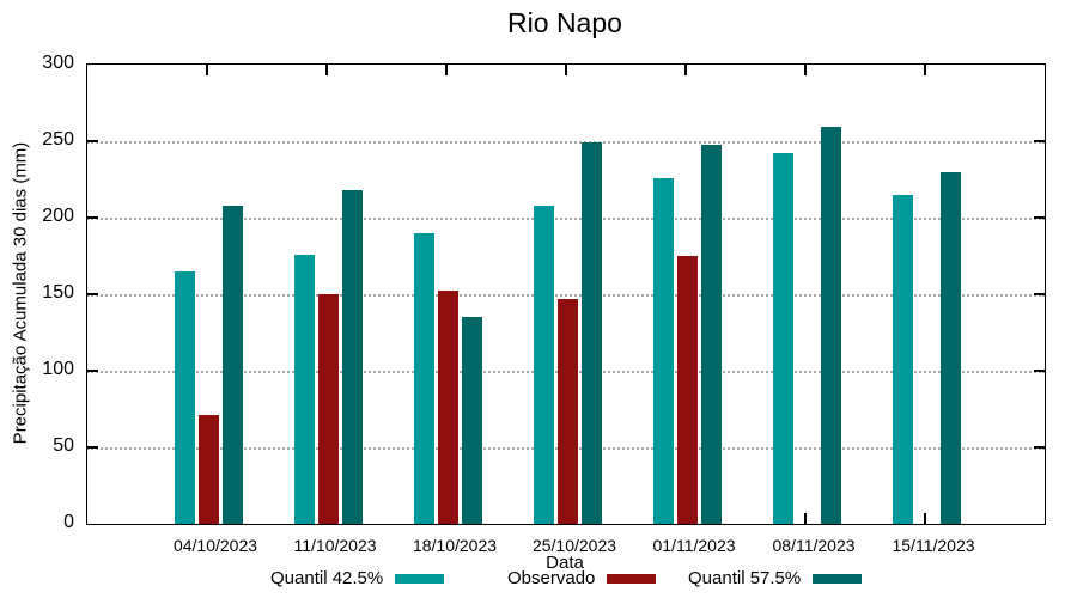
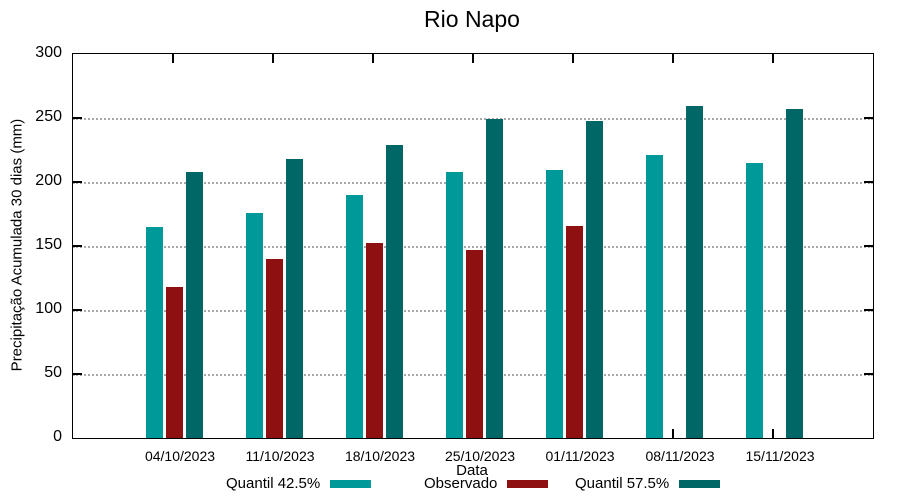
Observado/04/10/2023: 71 -> 118
Observado/11/10/2023: 150 -> 140
Quantil 57.5%/18/10/2023: 135 -> 229
Quantil 42.5%/01/11/2023: 226 -> 209
Observado/01/11/2023: 175 -> 166
Quantil 42.5%/08/11/2023: 242 -> 221
Quantil 57.5%/15/11/2023: 230 -> 257
